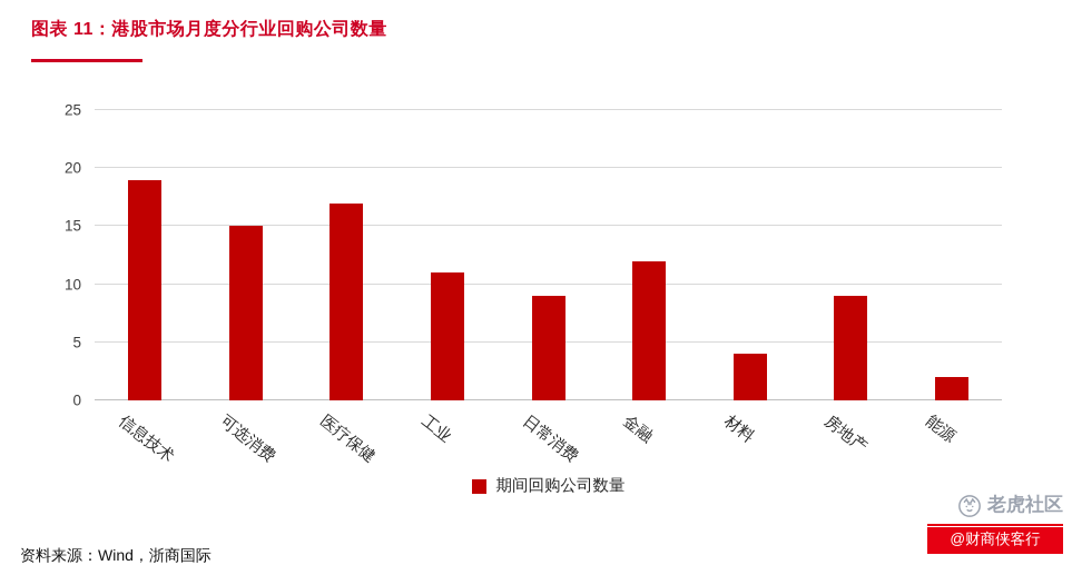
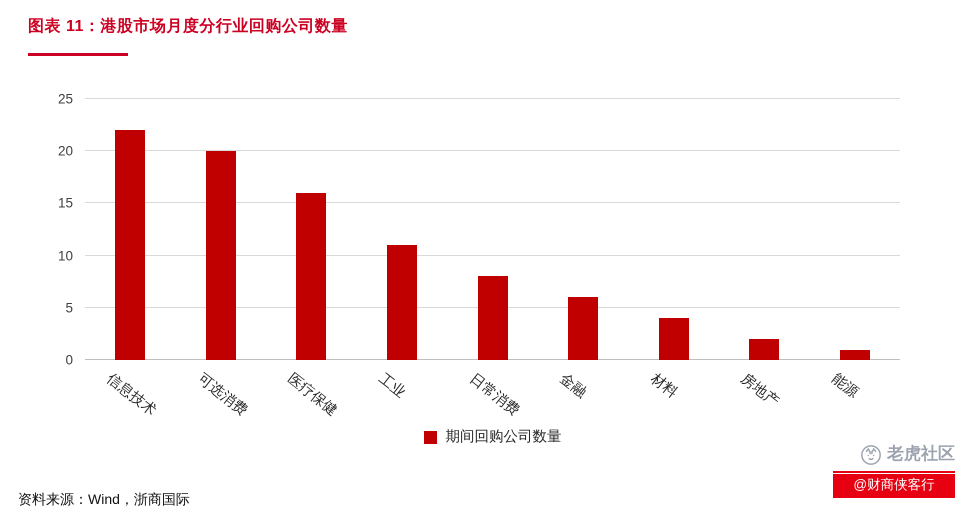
信息技术: 19 -> 22
可选消费: 15 -> 20
医疗保健: 17 -> 16
日常消费: 9 -> 8
金融: 12 -> 6
房地产: 9 -> 2
能源: 2 -> 1
